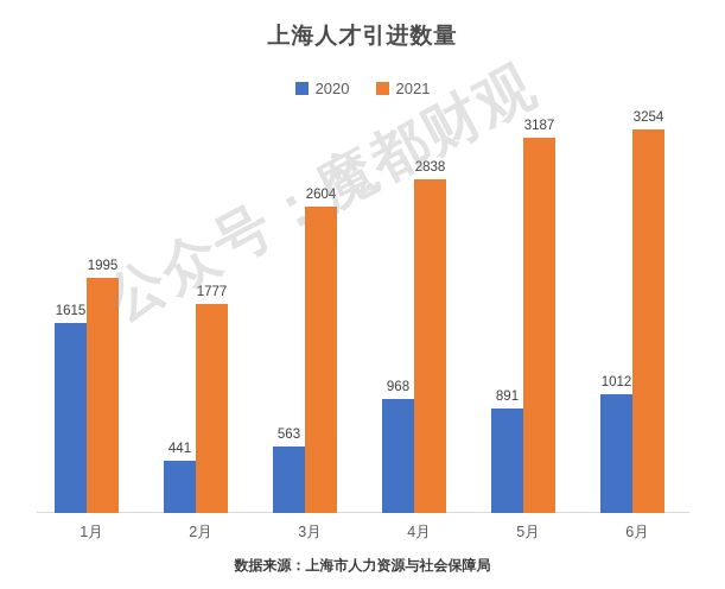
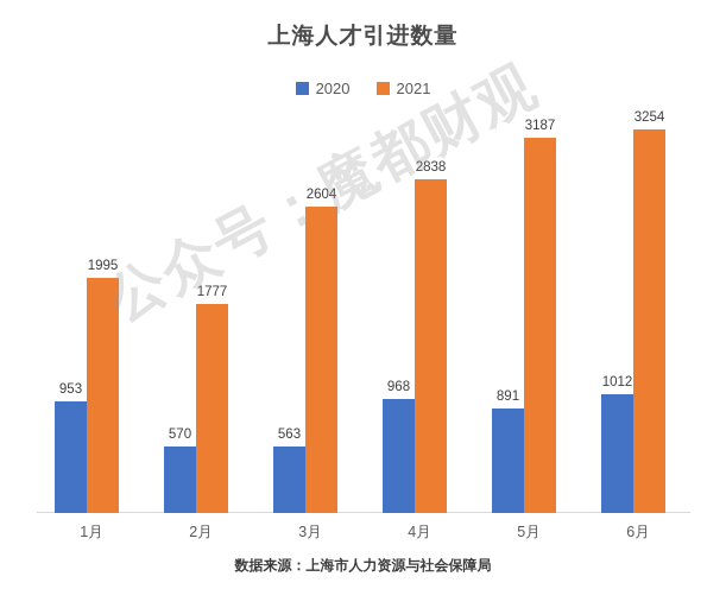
2020/1月: 1615 -> 953
2020/2月: 441 -> 570
